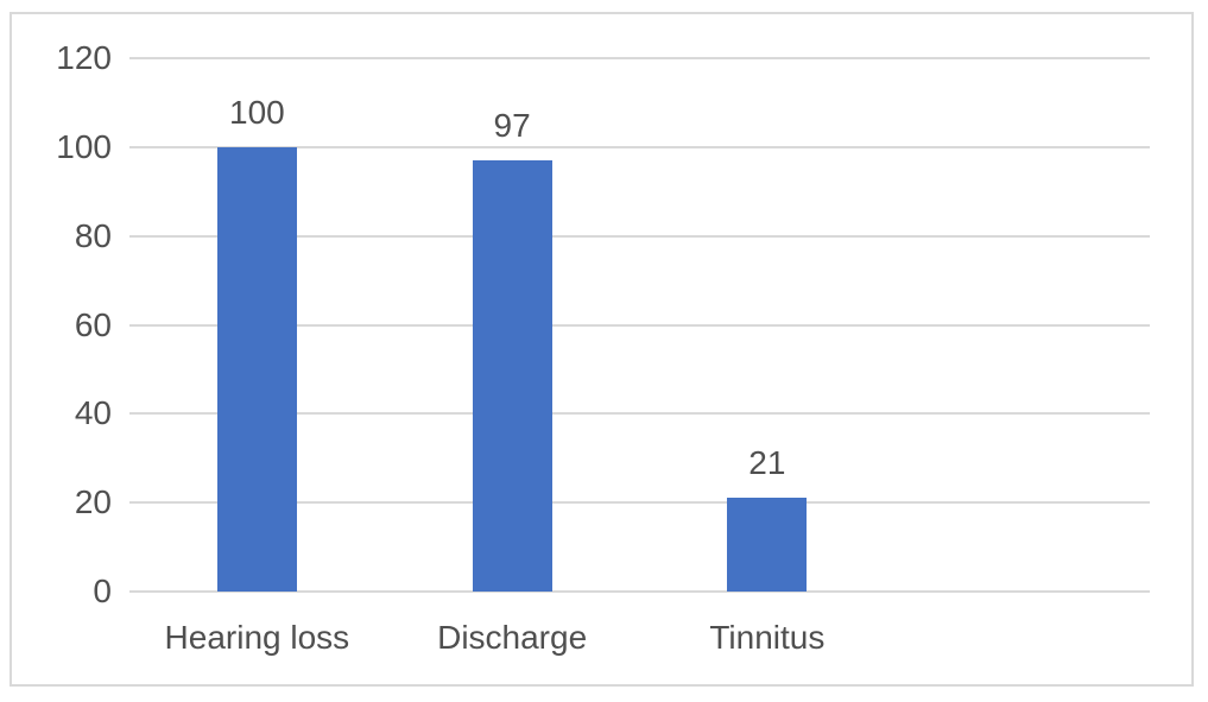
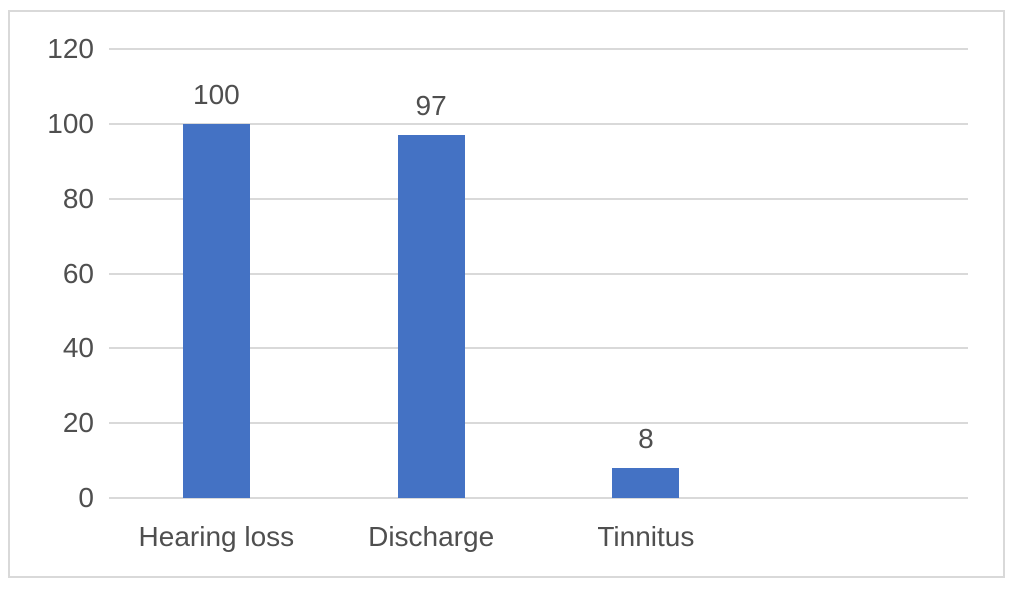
Tinnitus: 21 -> 8
